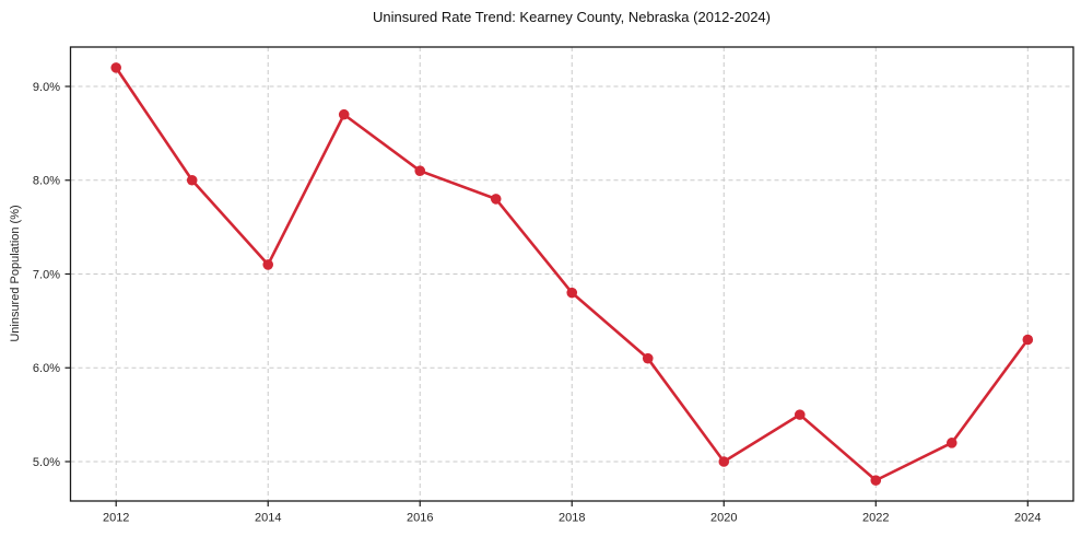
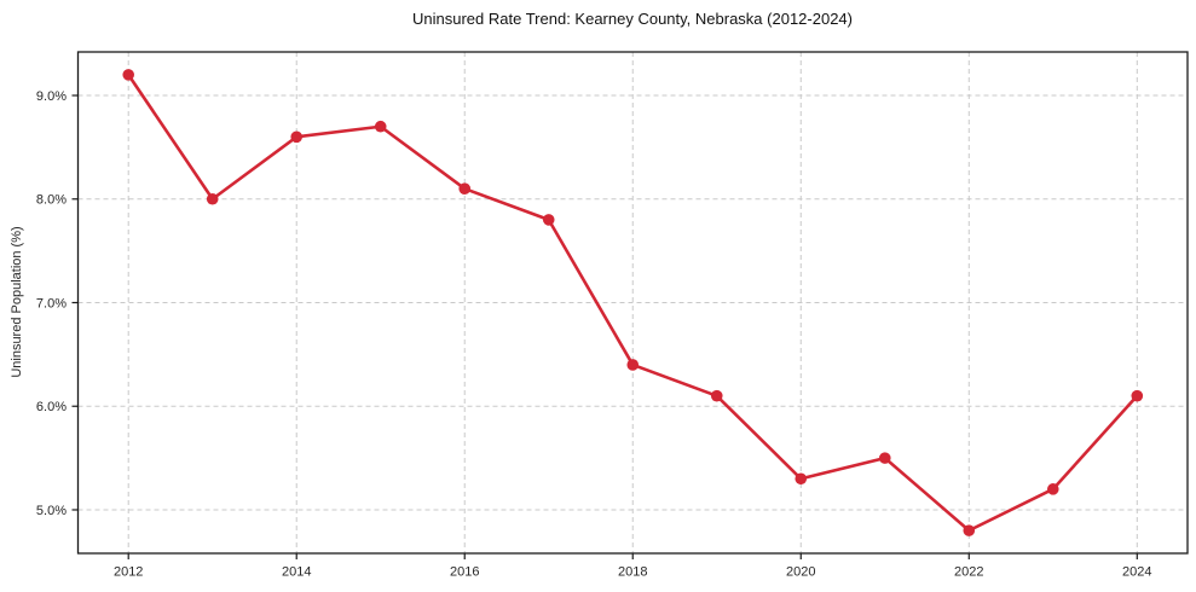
2014: 7.1% -> 8.6%
2018: 6.8% -> 6.4%
2020: 5.0% -> 5.3%
2024: 6.3% -> 6.1%
